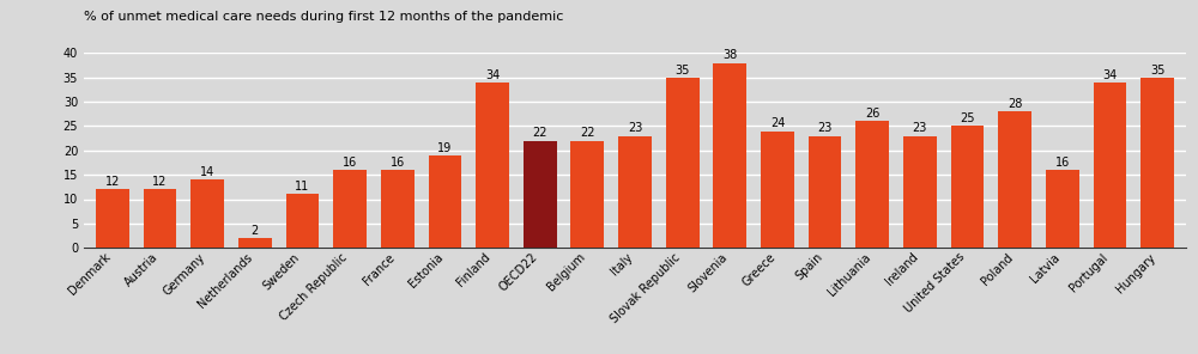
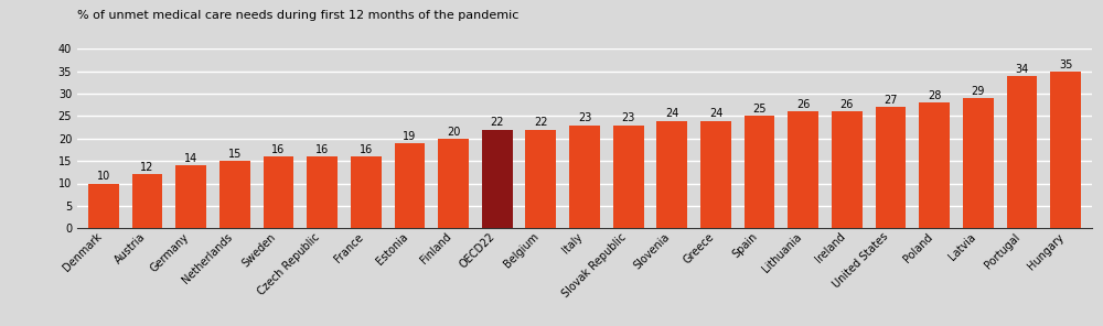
Denmark: 12 -> 10
Netherlands: 2 -> 15
Sweden: 11 -> 16
Finland: 34 -> 20
Slovak Republic: 35 -> 23
Slovenia: 38 -> 24
Spain: 23 -> 25
Ireland: 23 -> 26
United States: 25 -> 27
Latvia: 16 -> 29
